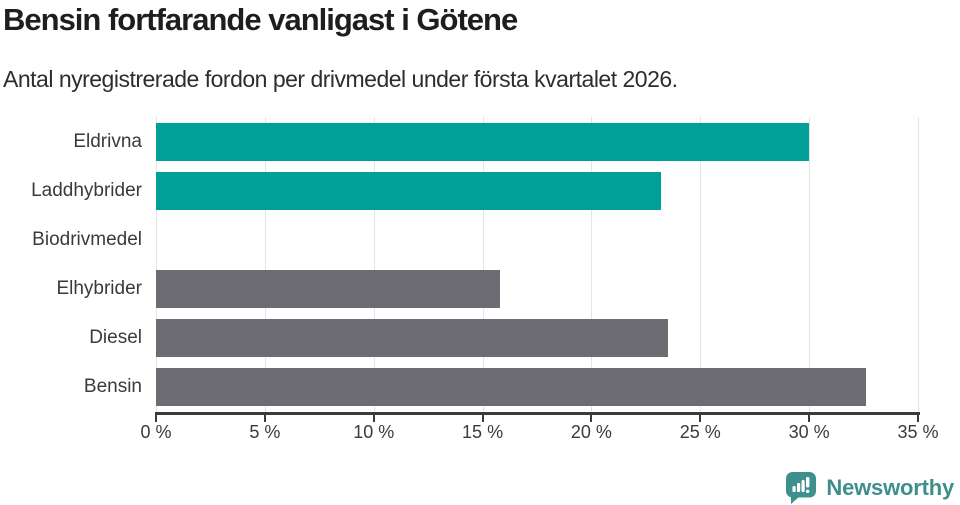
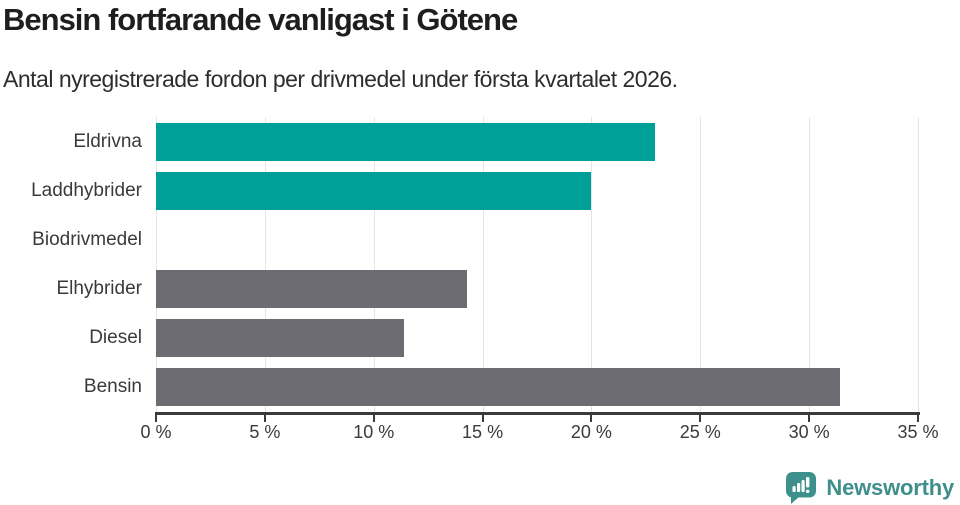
Eldrivna: 30.0% -> 22.9%
Laddhybrider: 23.2% -> 20.0%
Elhybrider: 15.8% -> 14.3%
Diesel: 23.5% -> 11.4%
Bensin: 32.6% -> 31.4%
